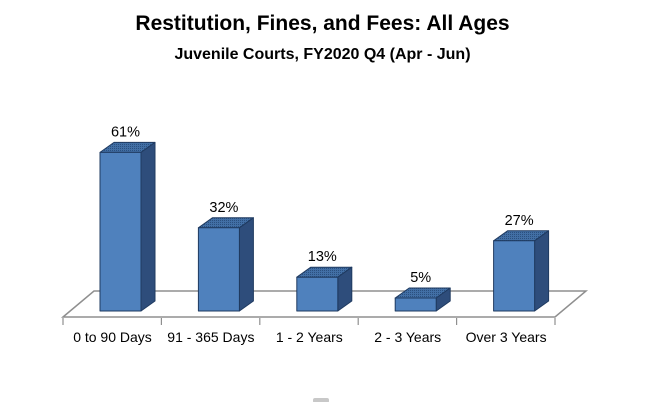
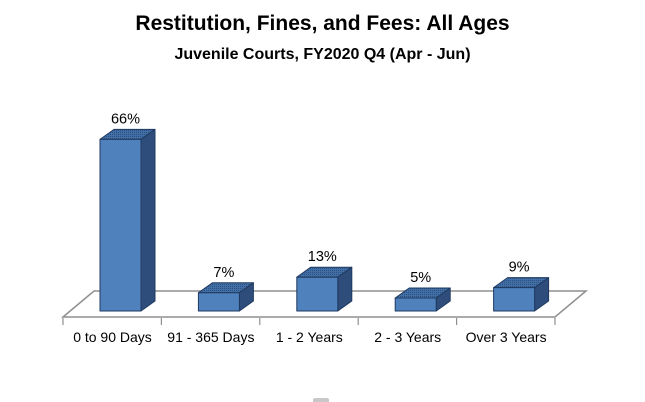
0 to 90 Days: 61% -> 66%
91 - 365 Days: 32% -> 7%
Over 3 Years: 27% -> 9%
